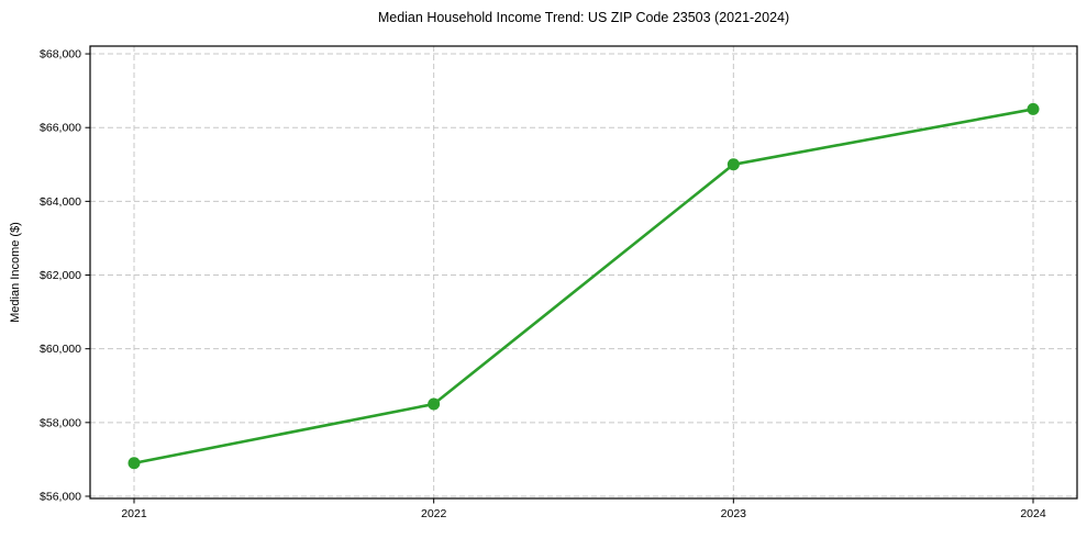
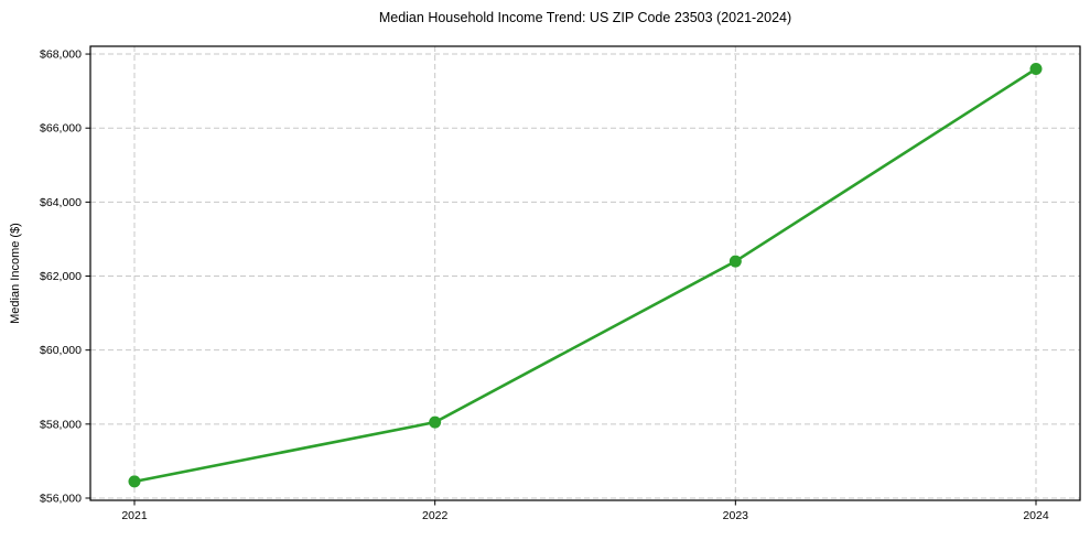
2021: $56900 -> $56400
2022: $58500 -> $58000
2023: $65000 -> $62400
2024: $66500 -> $67600
